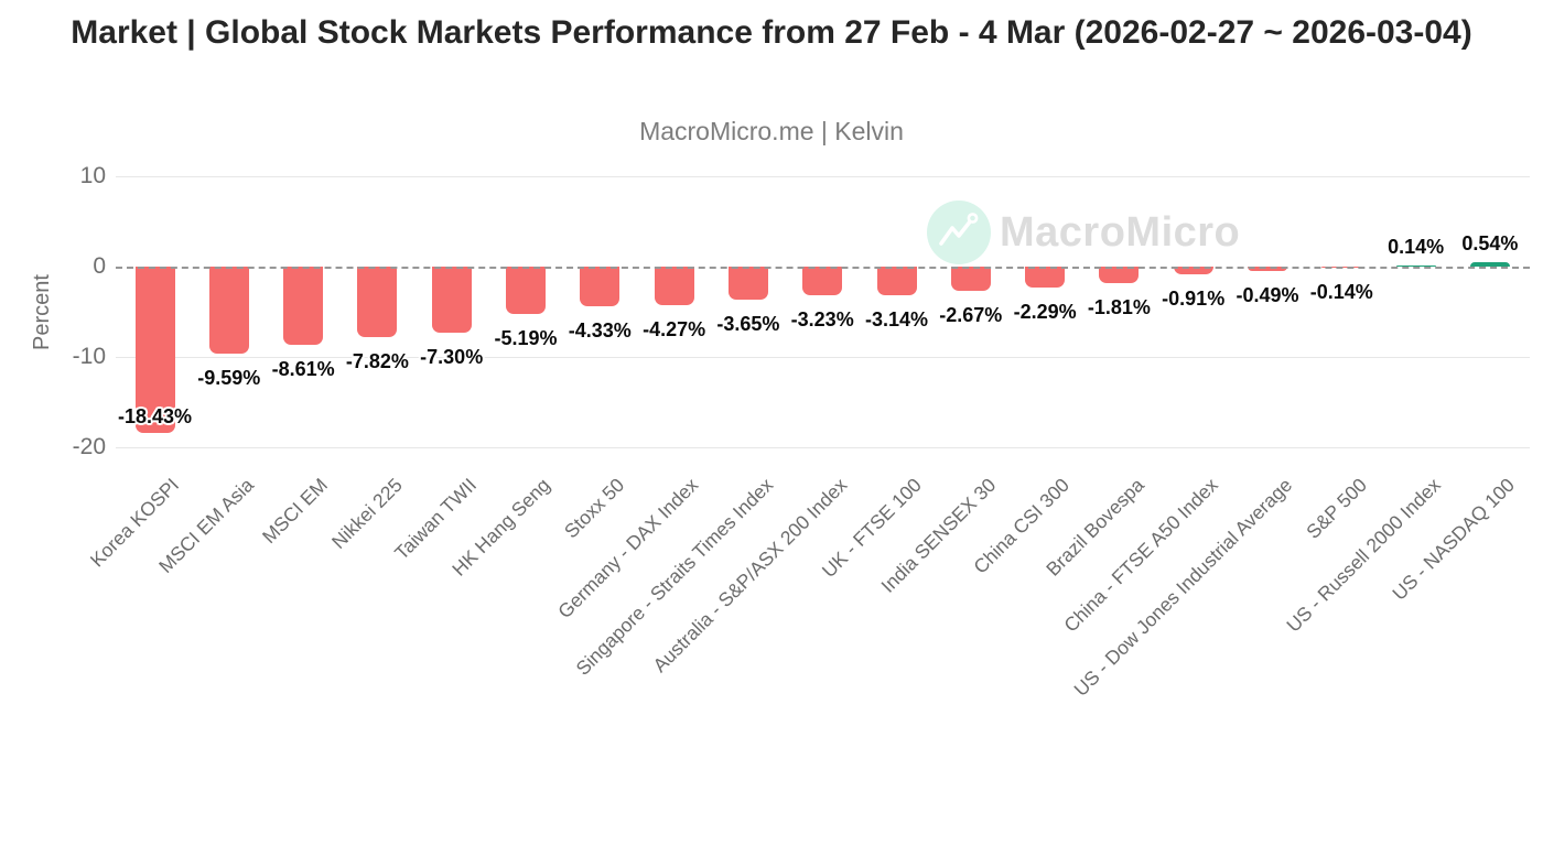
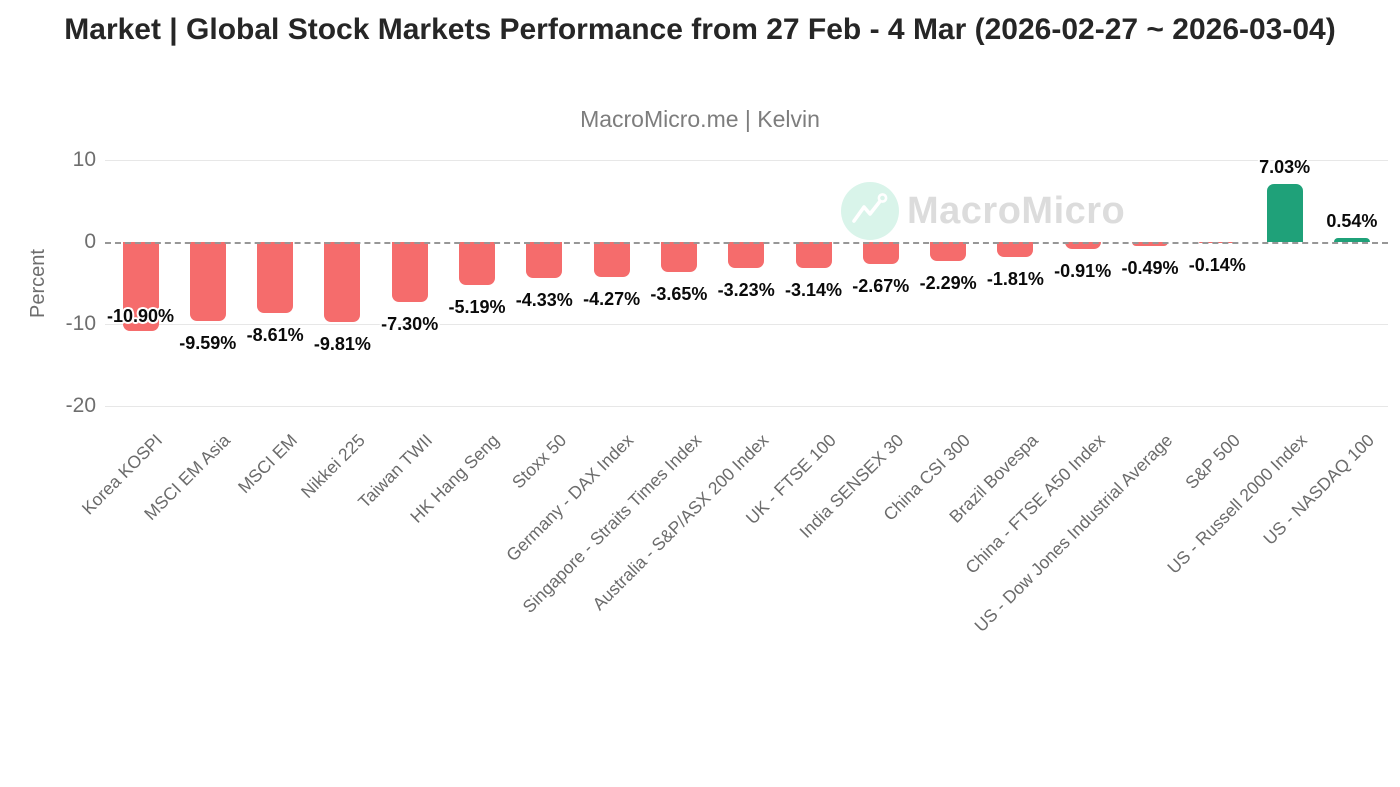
Korea KOSPI: -18.43% -> -10.90%
Nikkei 225: -7.82% -> -9.81%
US - Russell 2000 Index: 0.14% -> 7.03%
